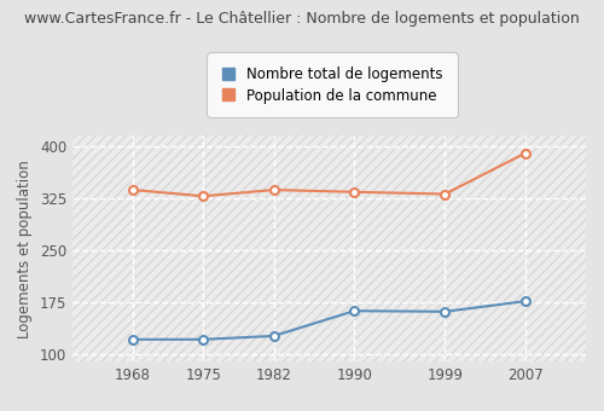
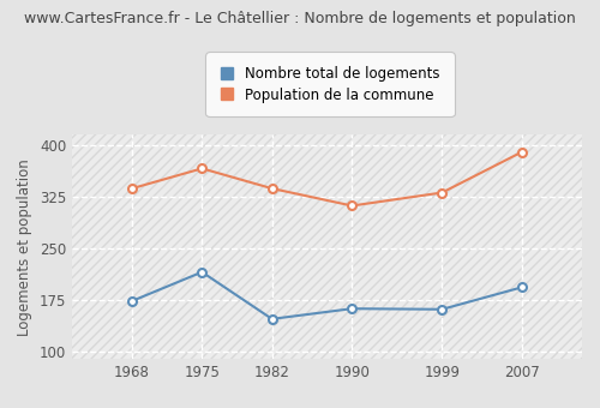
Nombre total de logements/1968: 122 -> 174
Nombre total de logements/1975: 122 -> 216
Population de la commune/1975: 328 -> 366
Nombre total de logements/1982: 127 -> 148
Population de la commune/1990: 334 -> 312
Nombre total de logements/2007: 177 -> 194
